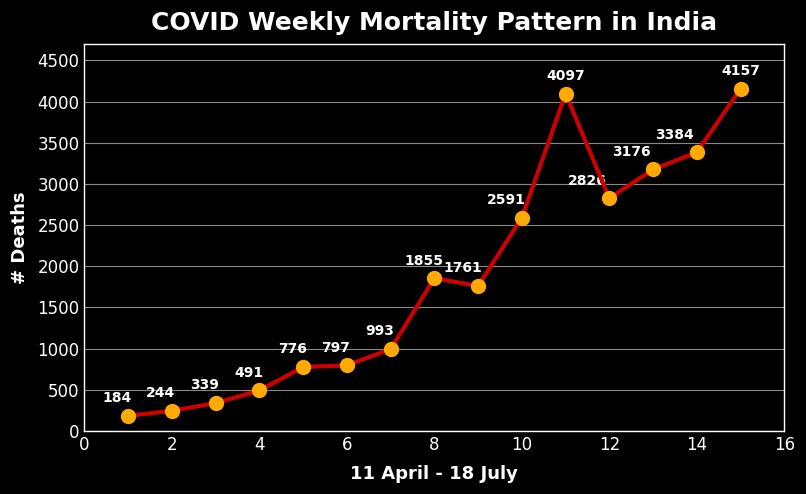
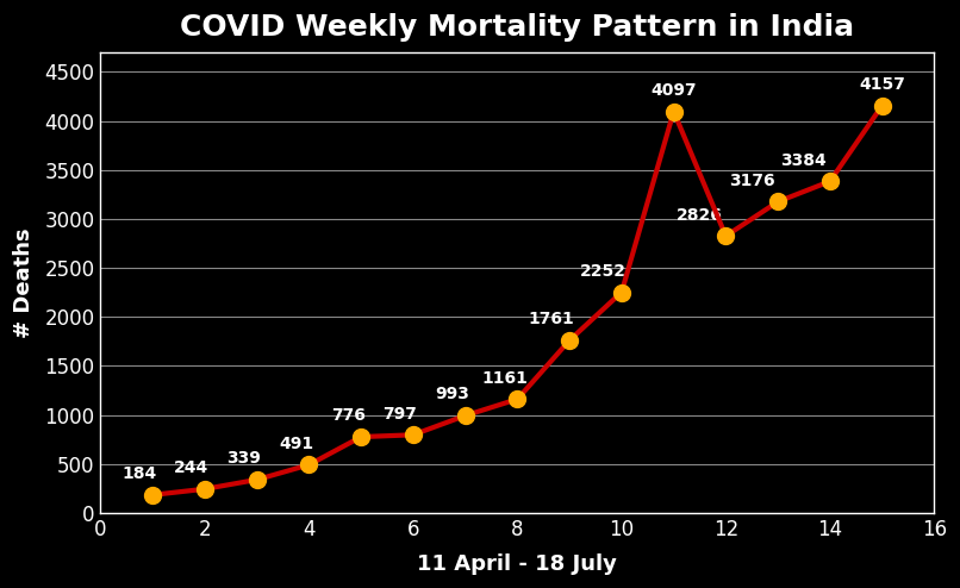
8: 1855 -> 1161
10: 2591 -> 2252
